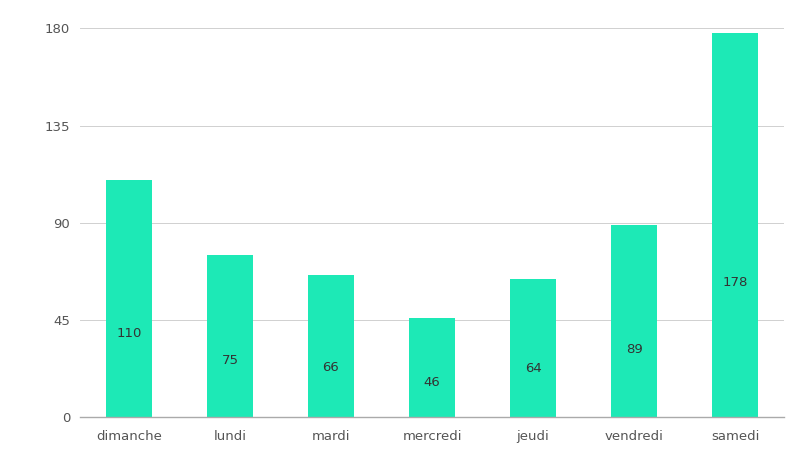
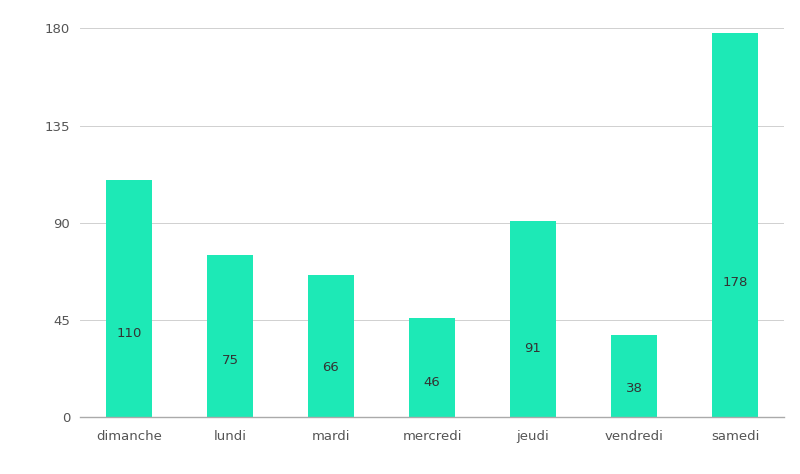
jeudi: 64 -> 91
vendredi: 89 -> 38
